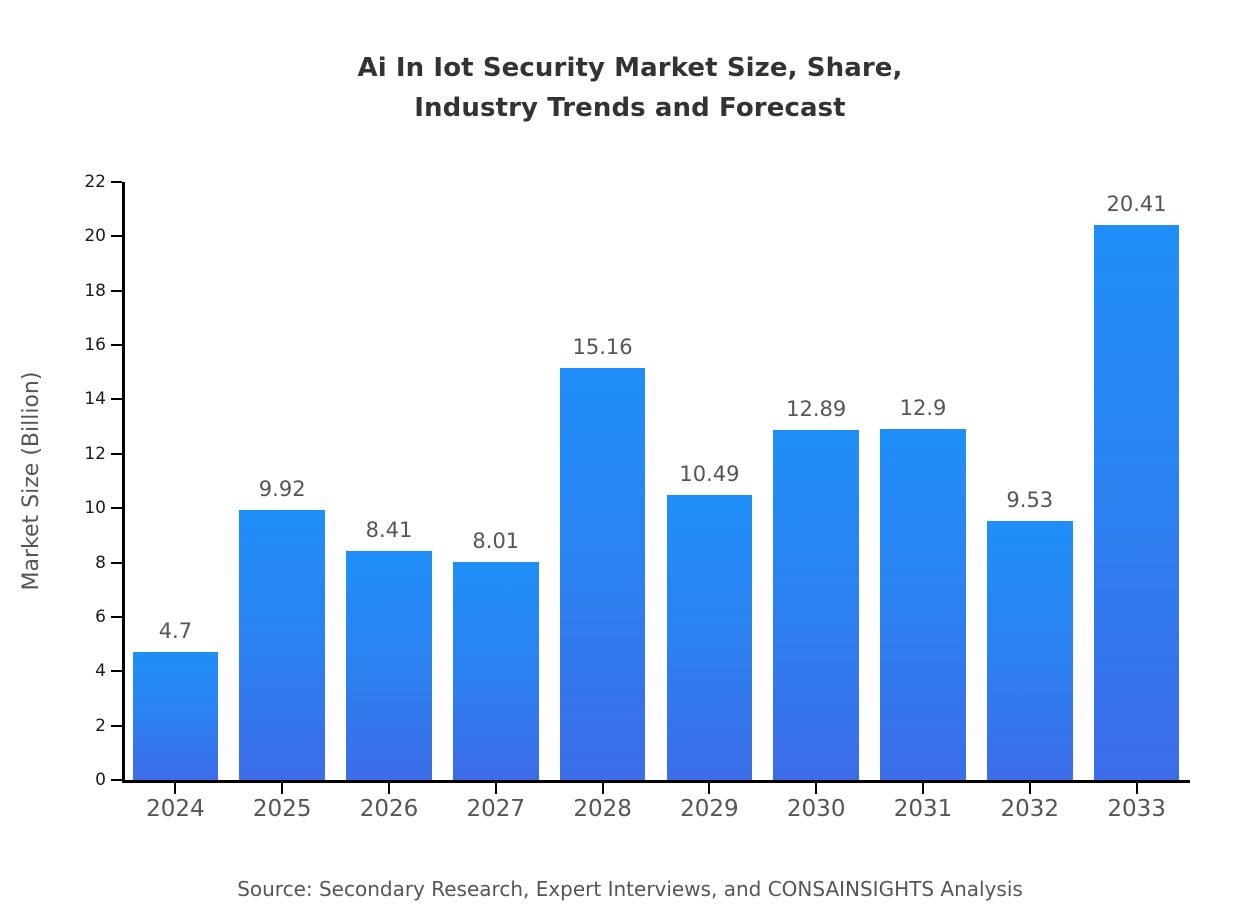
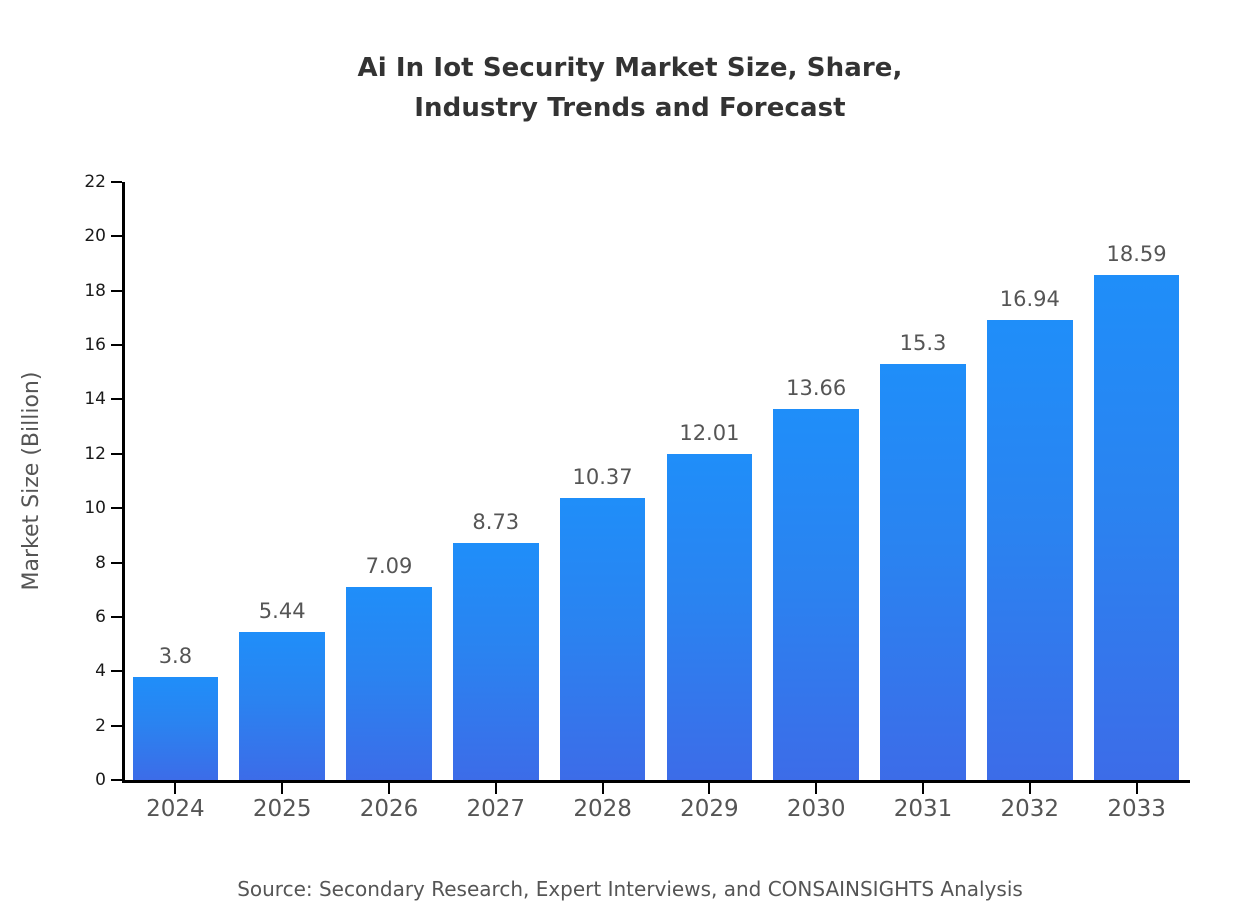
2024: 4.7 -> 3.8
2025: 9.92 -> 5.44
2026: 8.41 -> 7.09
2027: 8.01 -> 8.73
2028: 15.16 -> 10.37
2029: 10.49 -> 12.01
2030: 12.89 -> 13.66
2031: 12.9 -> 15.3
2032: 9.53 -> 16.94
2033: 20.41 -> 18.59
